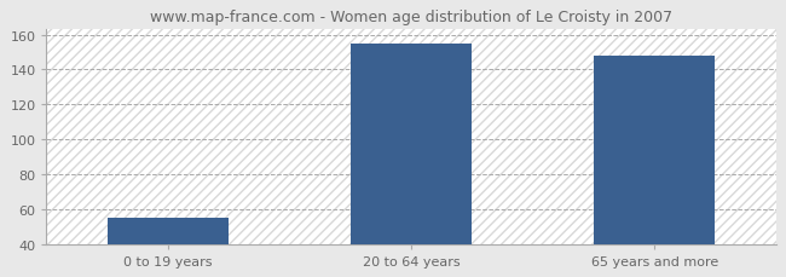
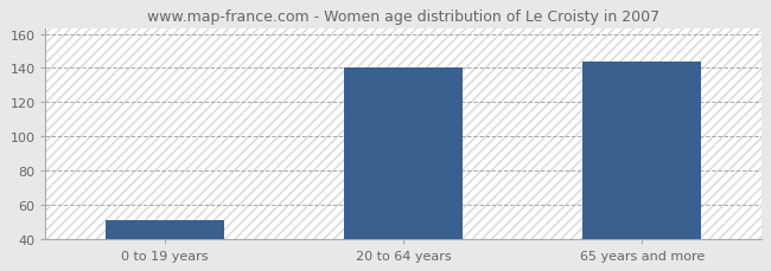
0 to 19 years: 55 -> 51
20 to 64 years: 155 -> 140
65 years and more: 148 -> 144
